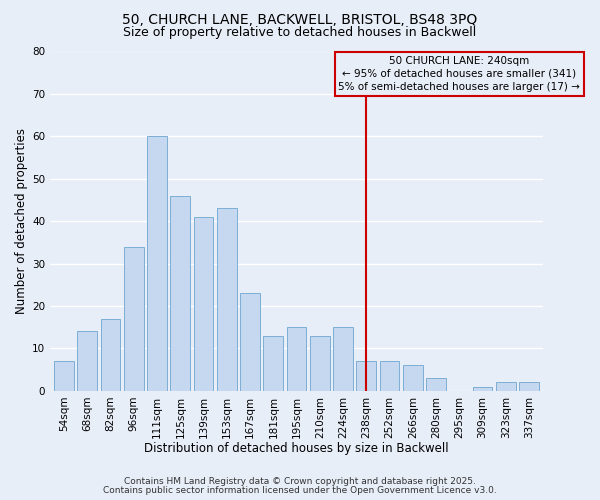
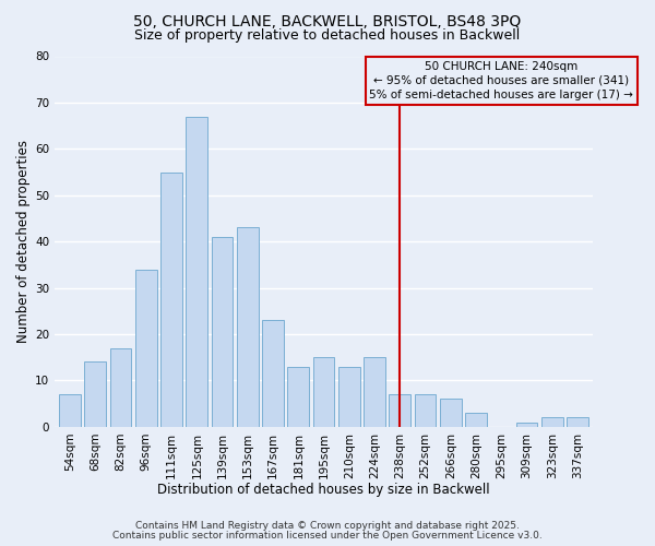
111sqm: 60 -> 55
125sqm: 46 -> 67
